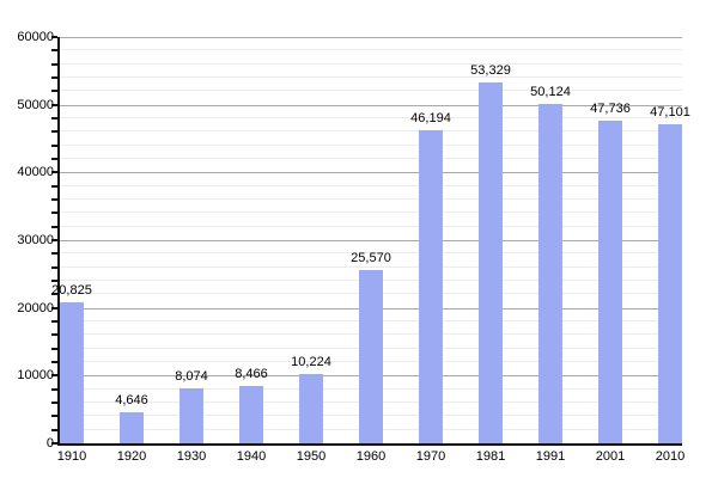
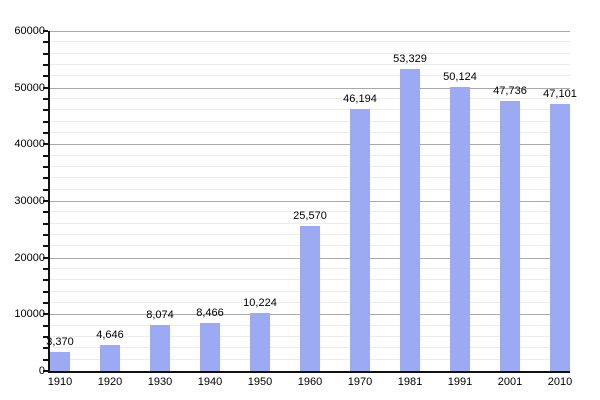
1910: 20,825 -> 3,370
